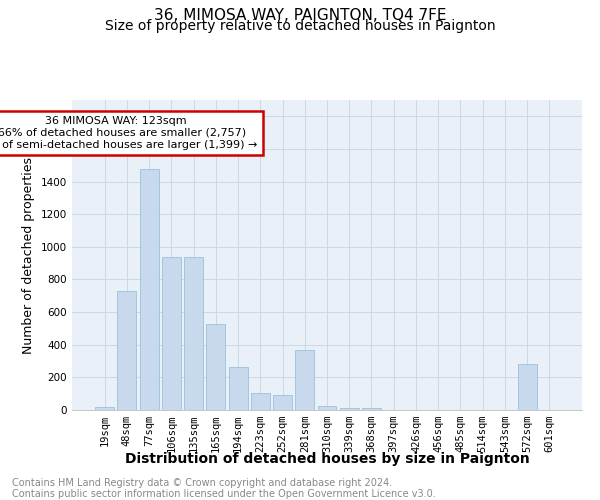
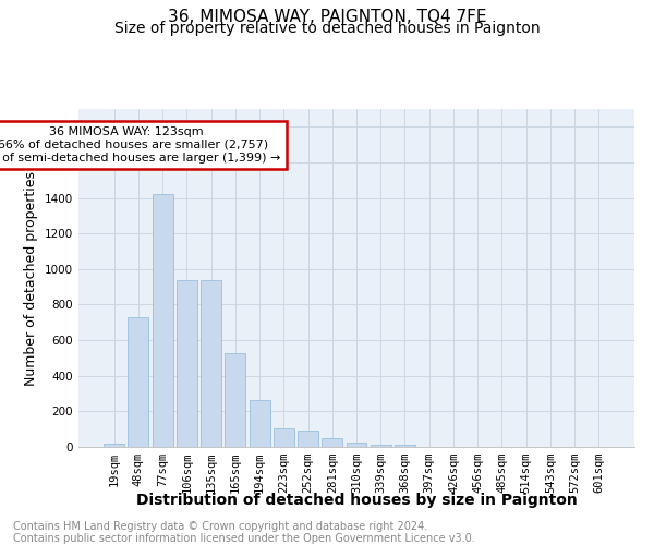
77sqm: 1480 -> 1420
281sqm: 370 -> 50
572sqm: 280 -> 0
